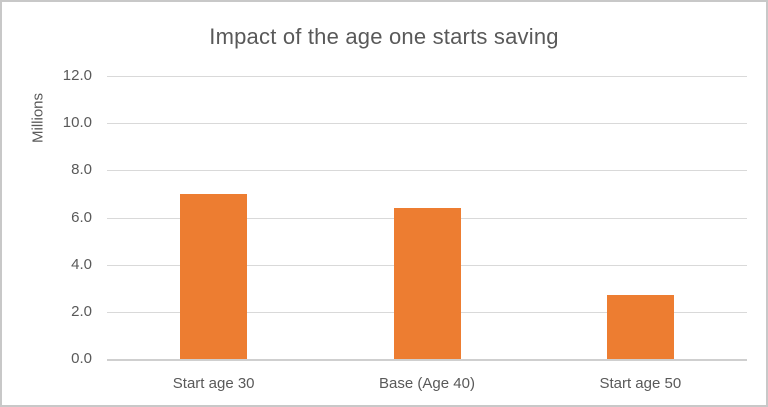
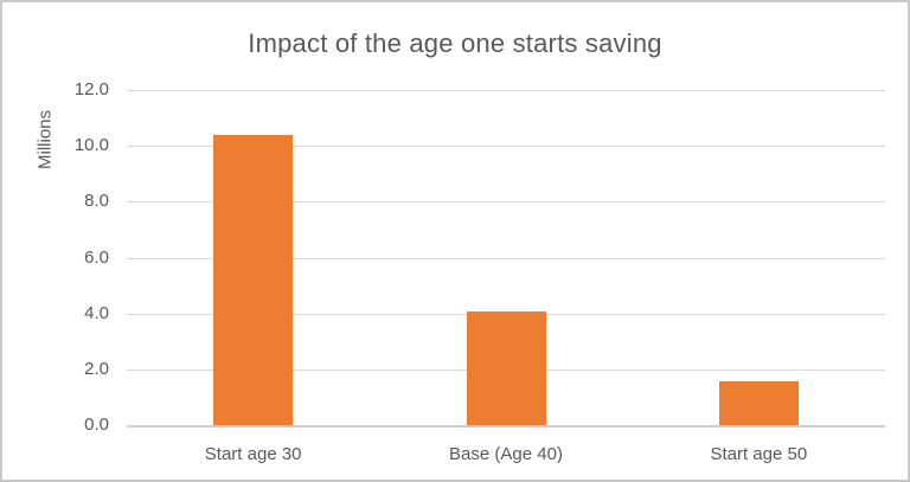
Start age 30: 7.0 -> 10.4
Base (Age 40): 6.4 -> 4.0
Start age 50: 2.7 -> 1.6
